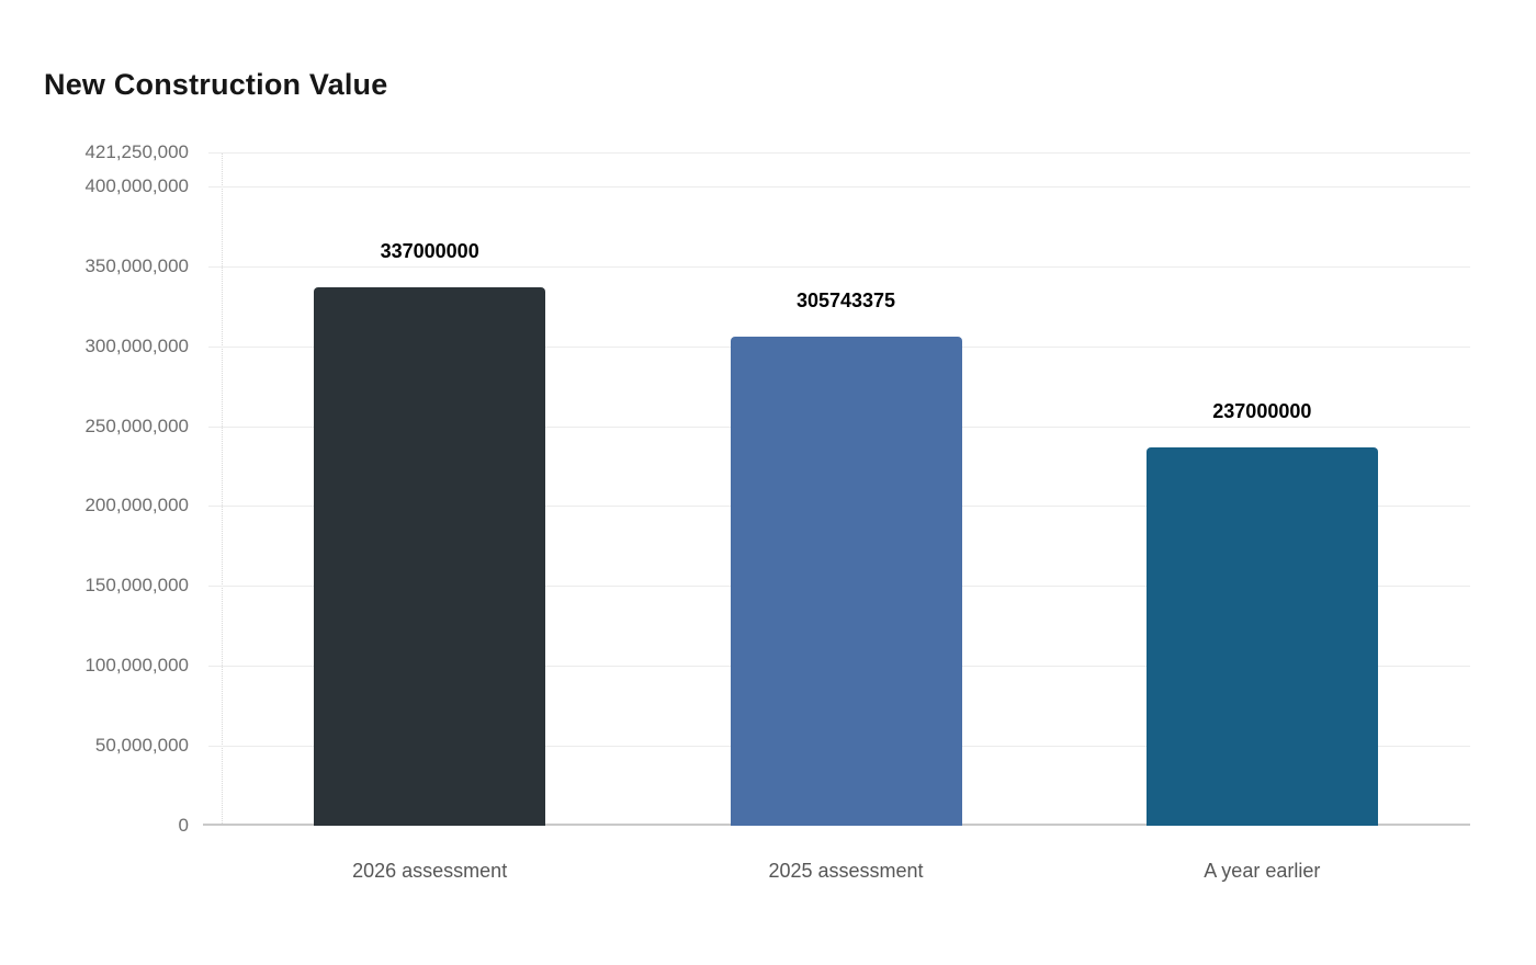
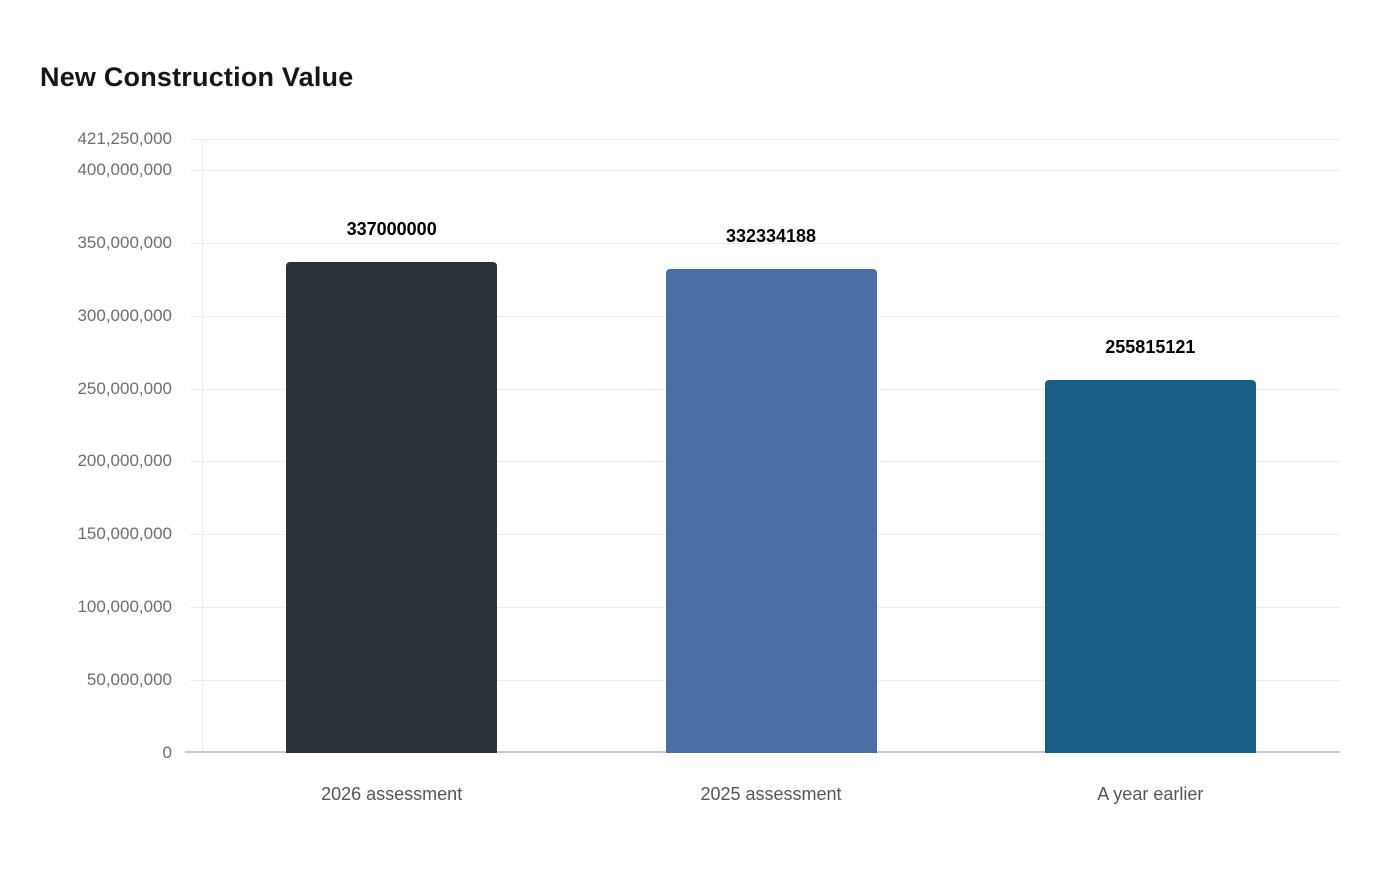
2025 assessment: 305743375 -> 332334188
A year earlier: 237000000 -> 255815121
